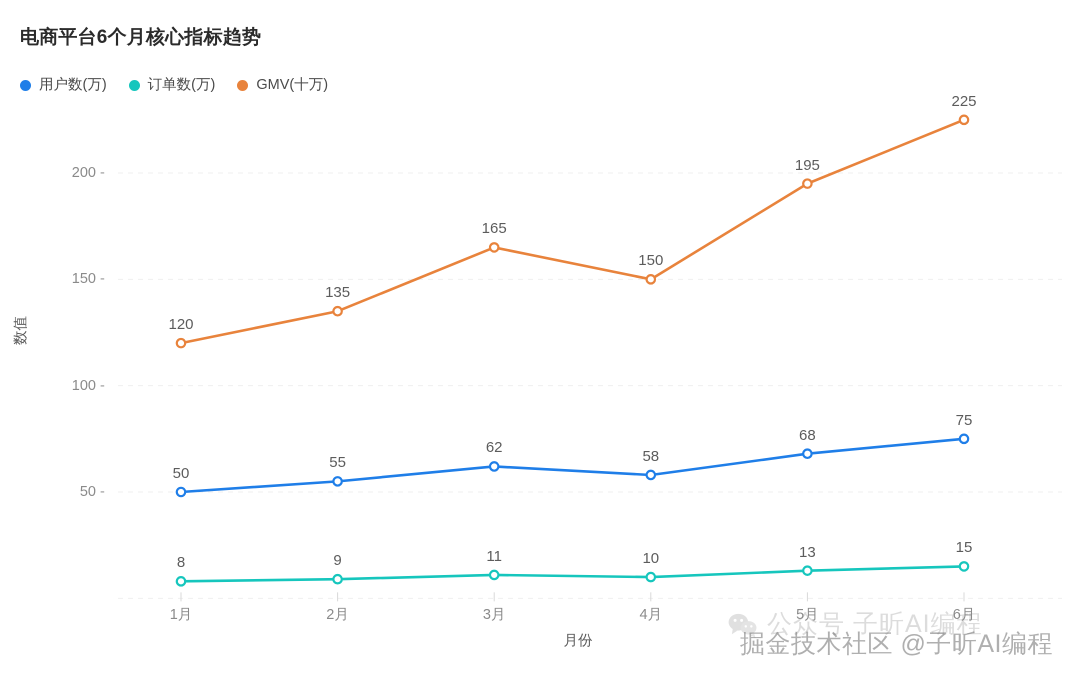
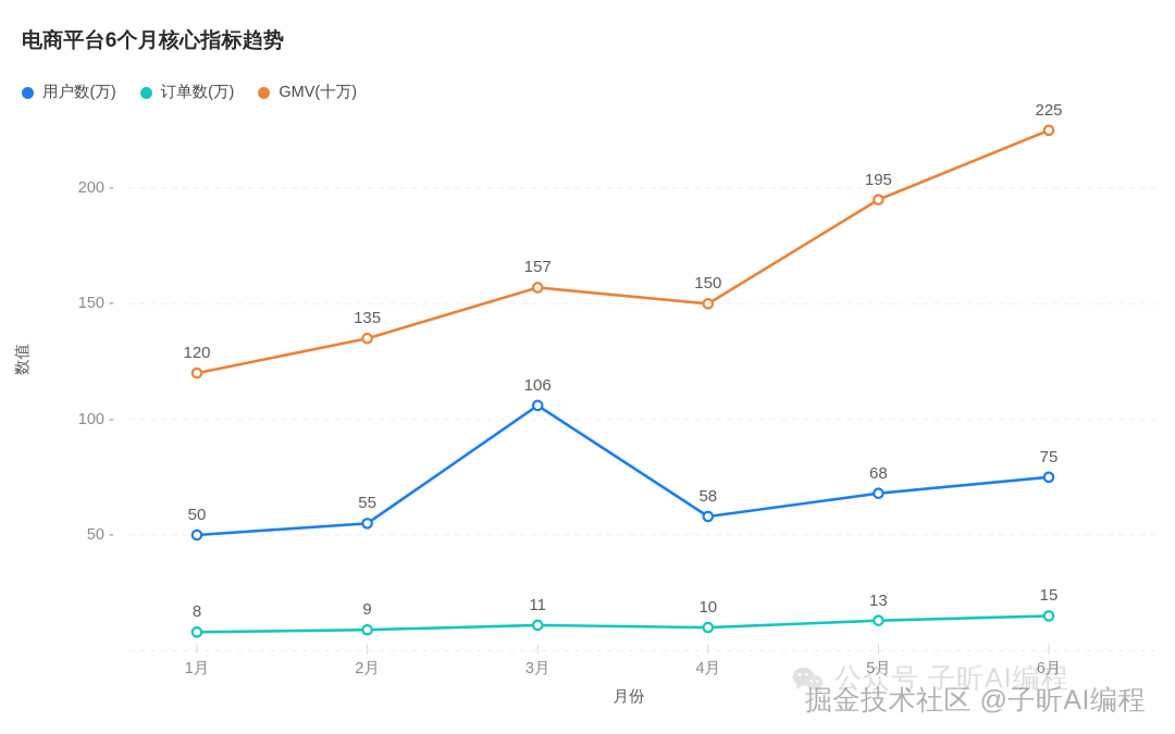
用户数(万)/3月: 62 -> 106
GMV(十万)/3月: 165 -> 157
